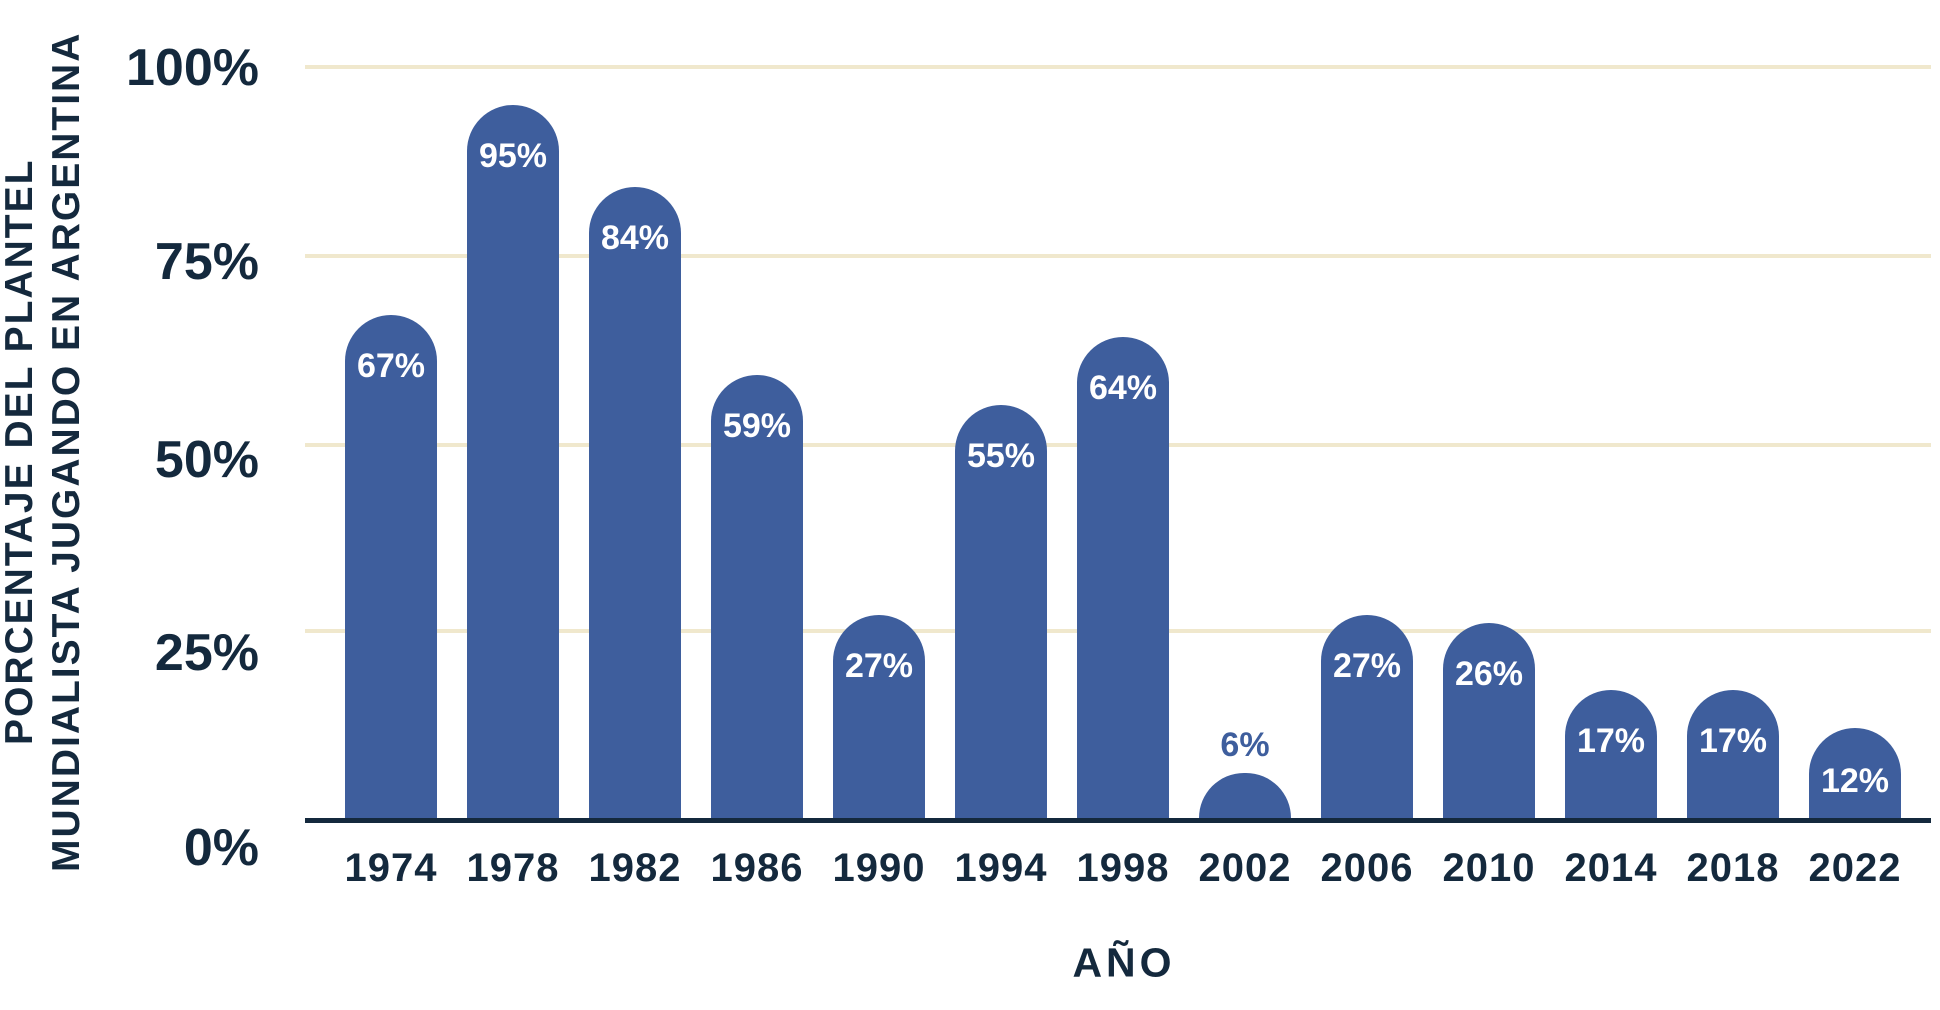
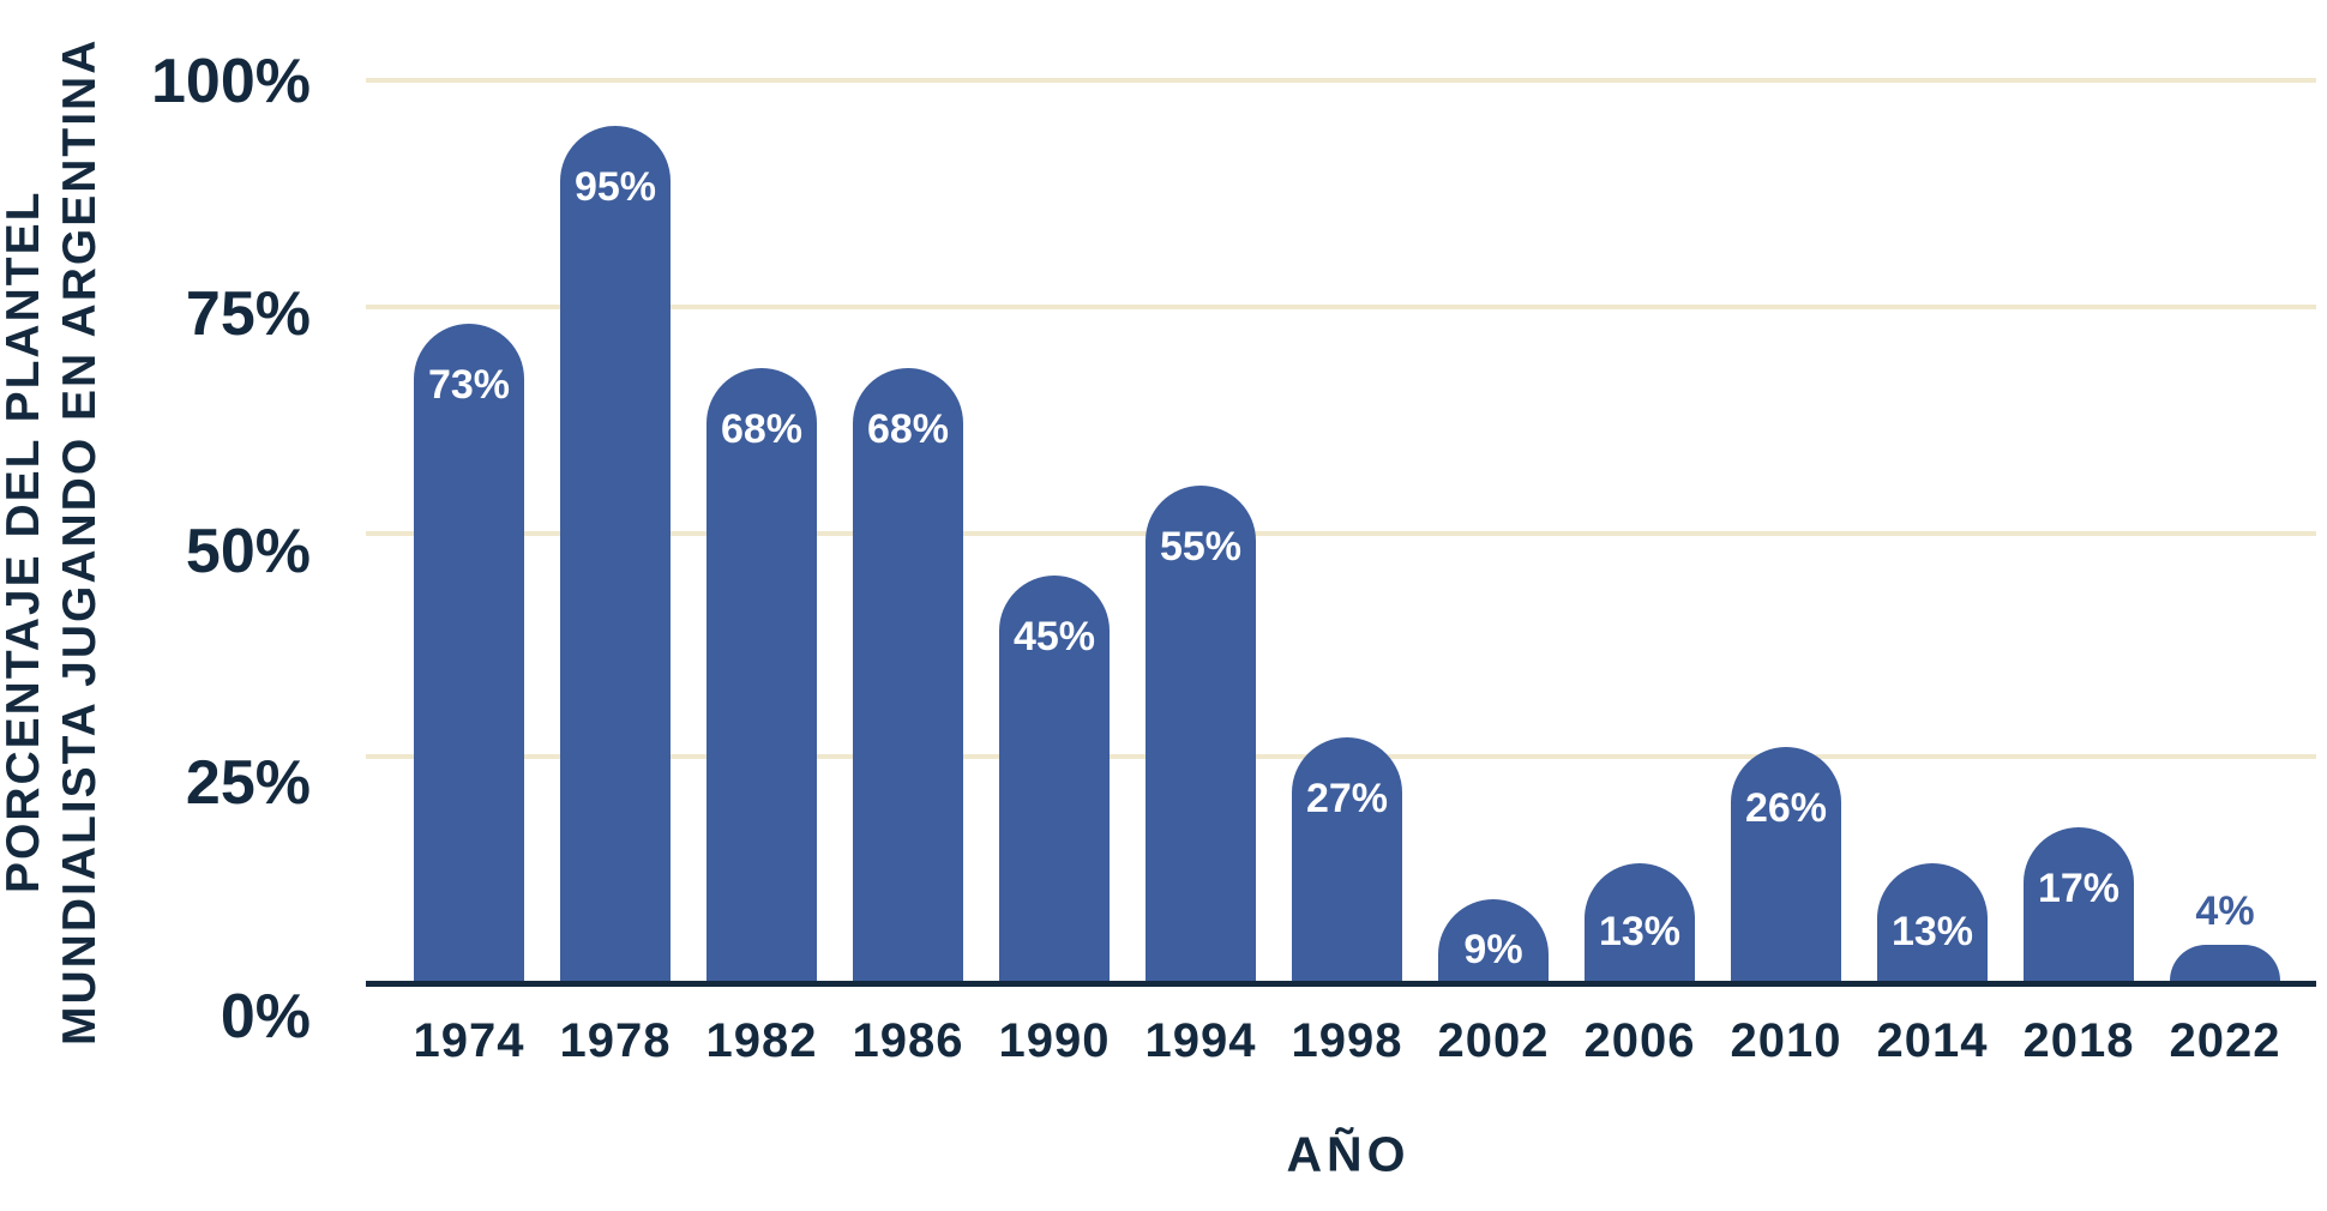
1974: 67% -> 73%
1982: 84% -> 68%
1986: 59% -> 68%
1990: 27% -> 45%
1998: 64% -> 27%
2002: 6% -> 9%
2006: 27% -> 13%
2014: 17% -> 13%
2022: 12% -> 4%
